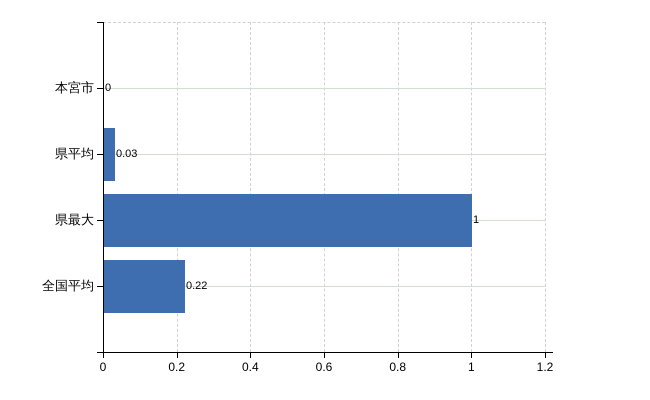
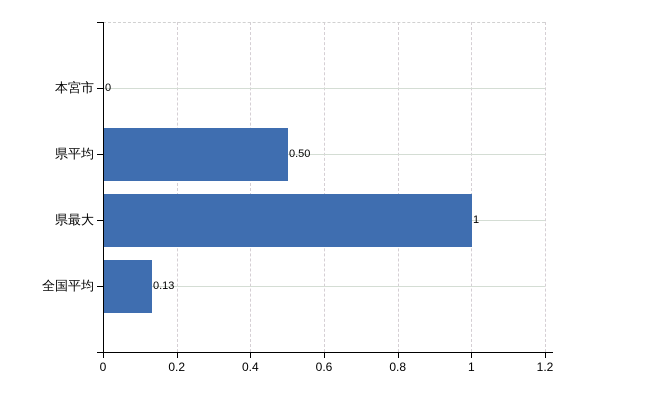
県平均: 0.03 -> 0.50
全国平均: 0.22 -> 0.13
